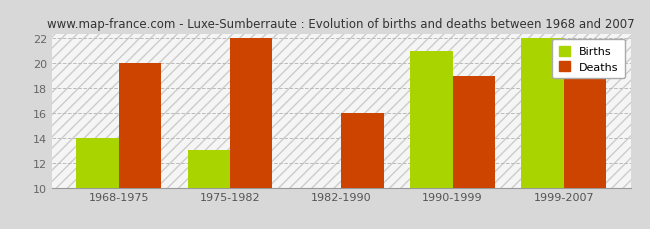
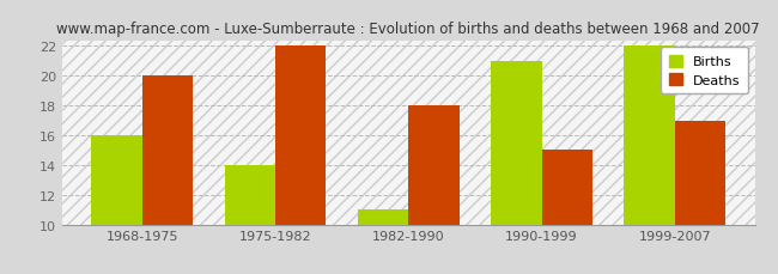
Births/1968-1975: 14 -> 16
Births/1975-1982: 13 -> 14
Births/1982-1990: 10 -> 11
Deaths/1982-1990: 16 -> 18
Deaths/1990-1999: 19 -> 15
Deaths/1999-2007: 19 -> 17
